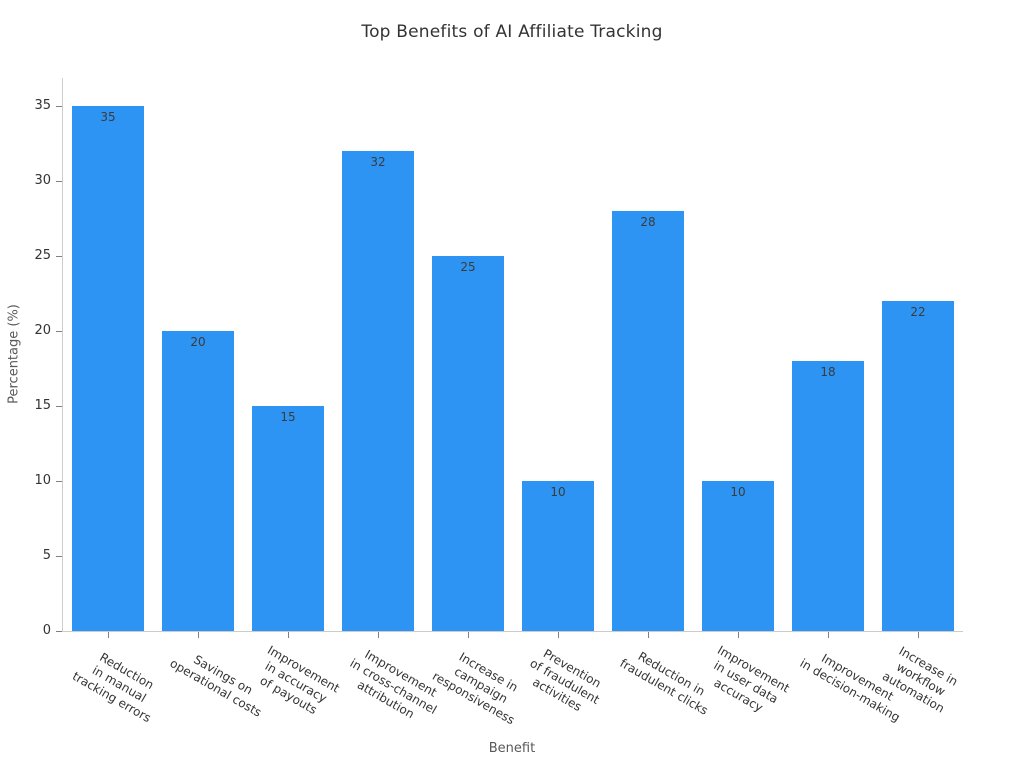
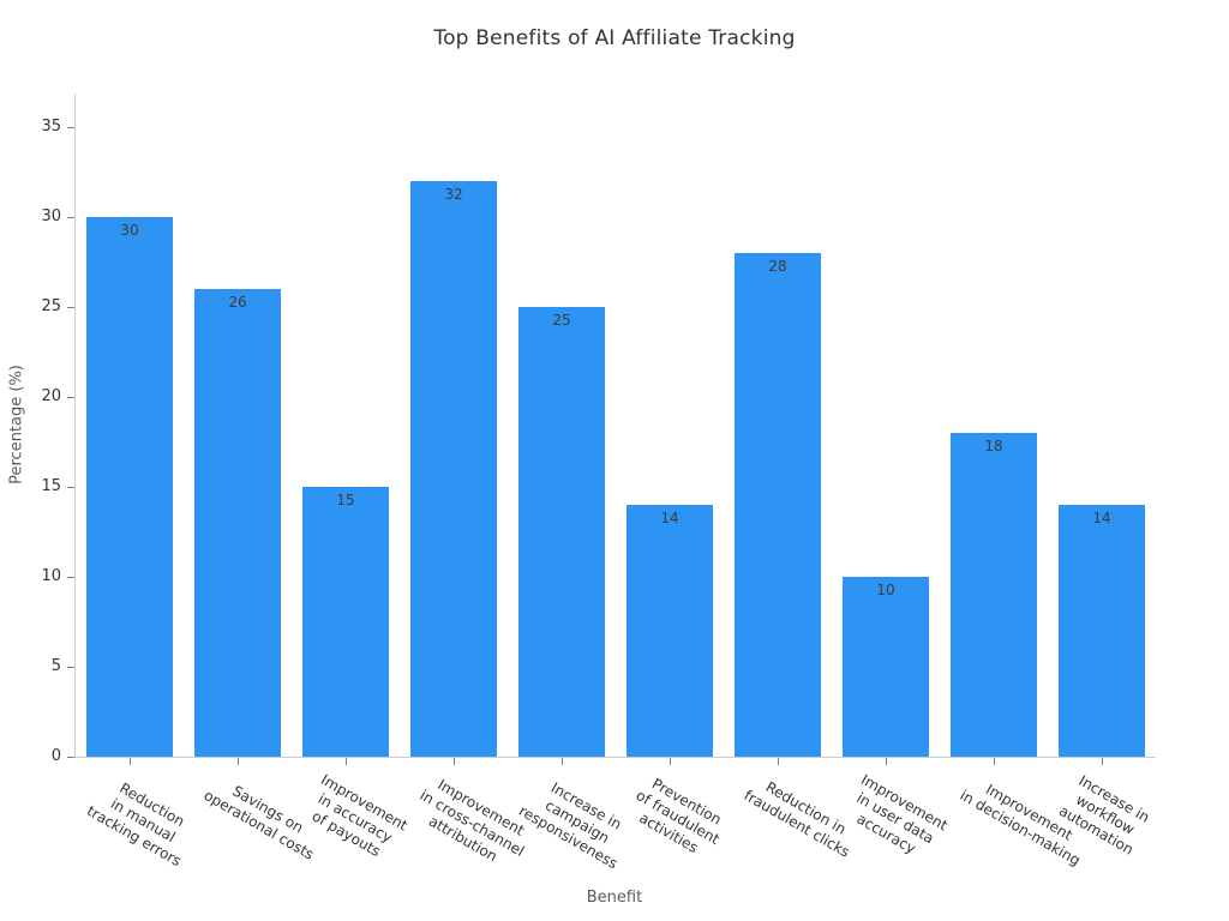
Reduction in manual tracking errors: 35 -> 30
Savings on operational costs: 20 -> 26
Prevention of fraudulent activities: 10 -> 14
Increase in workflow automation: 22 -> 14
